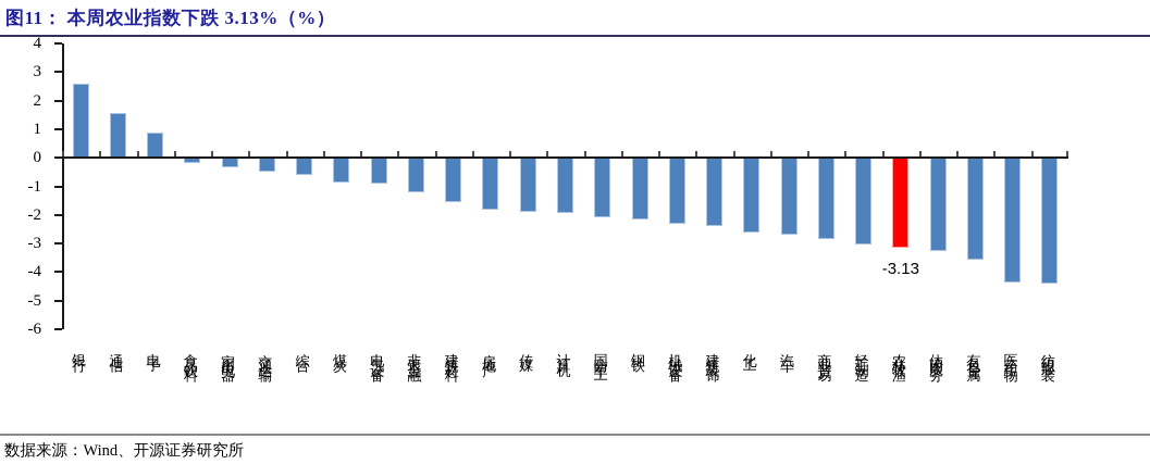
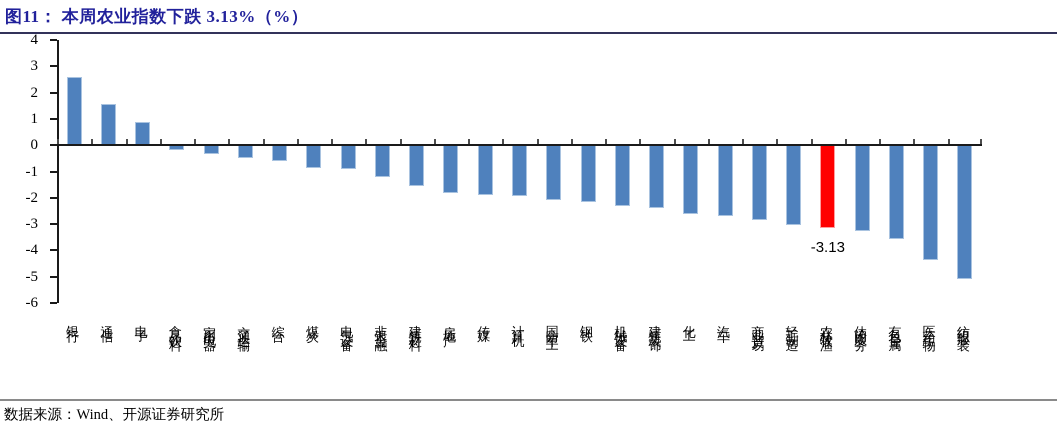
纺织服装: -4.4 -> -5.1
